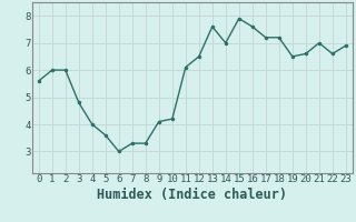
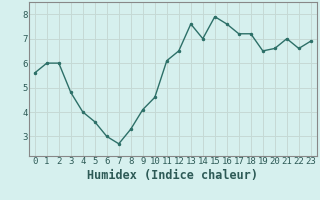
7: 3.3 -> 2.7
10: 4.2 -> 4.6
